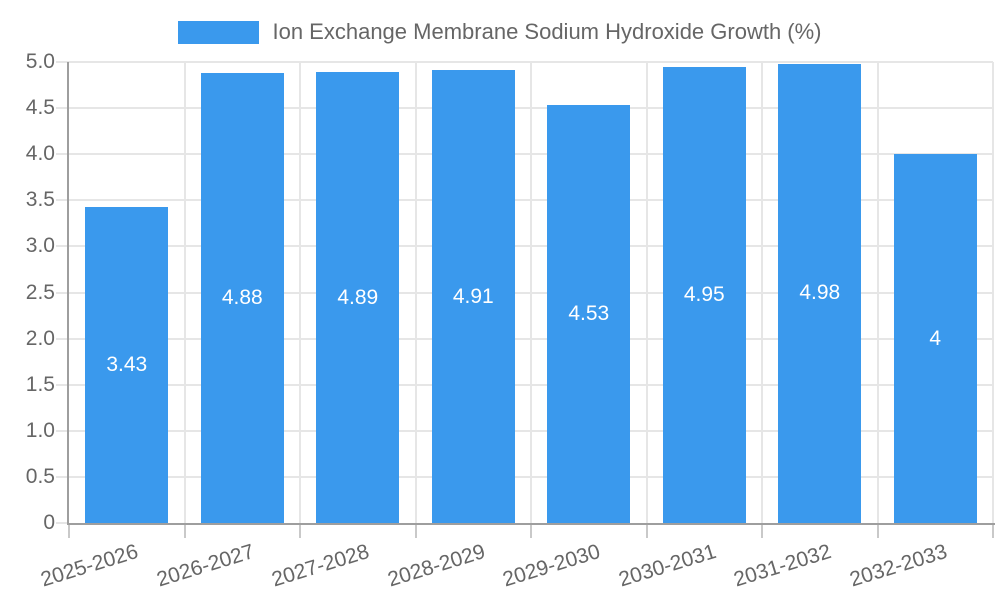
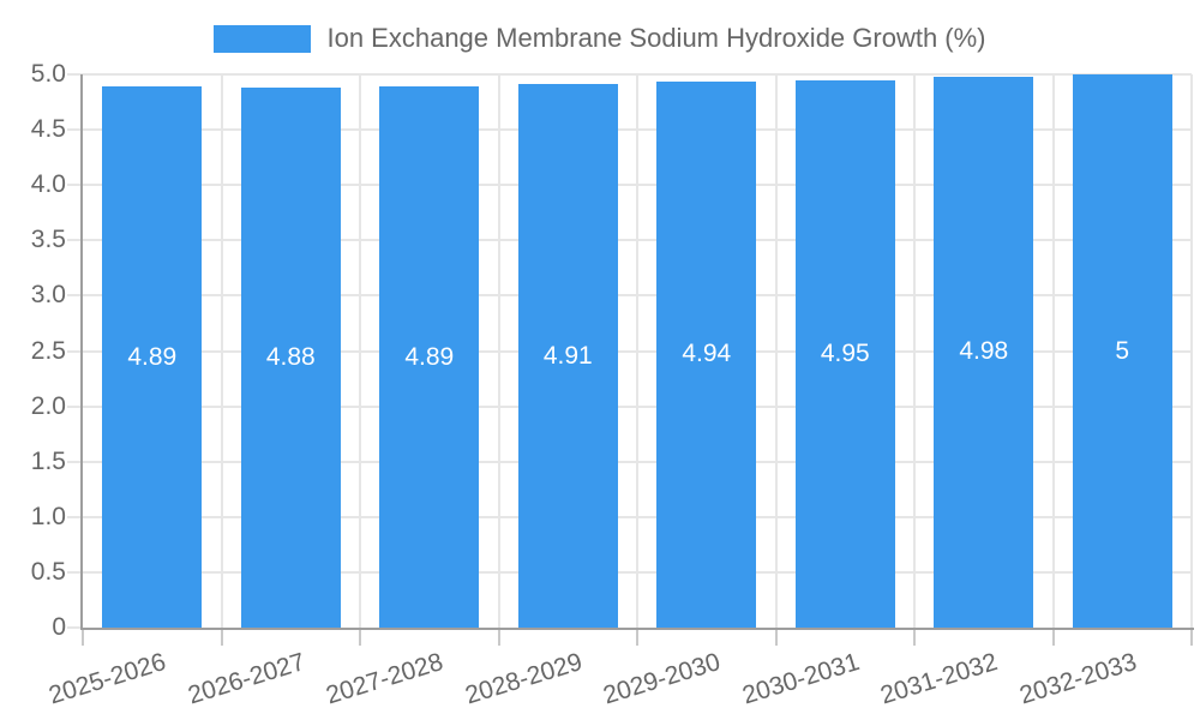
2025-2026: 3.43 -> 4.89
2029-2030: 4.53 -> 4.94
2032-2033: 4 -> 5
